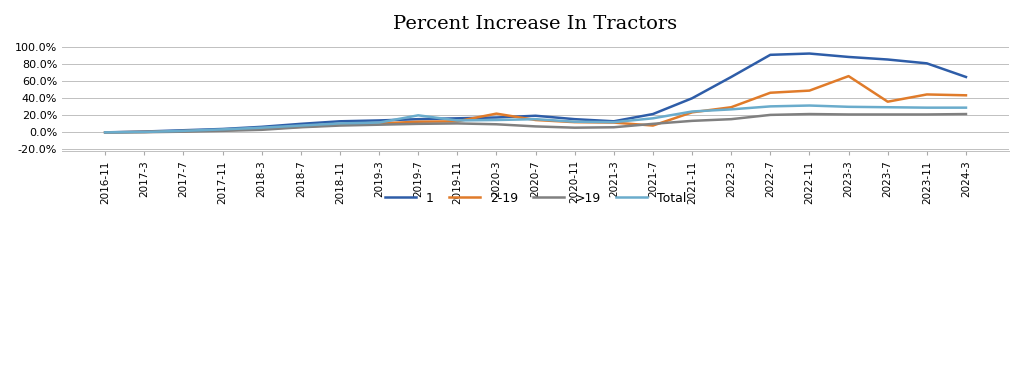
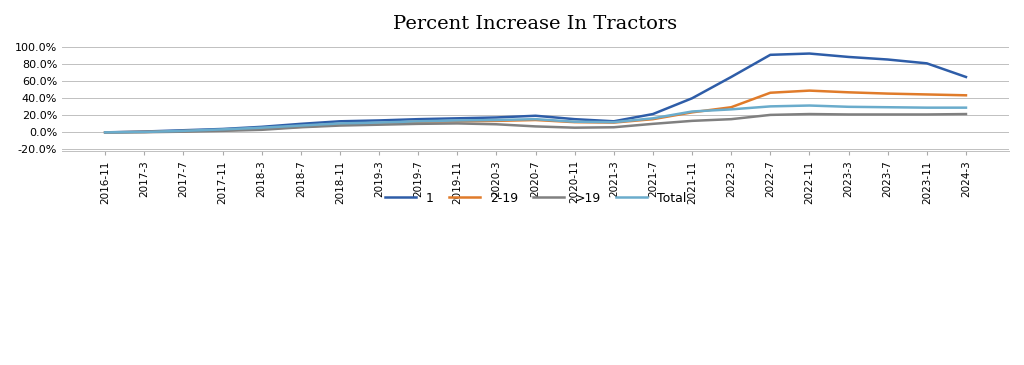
Total/2019-7: 20% -> 13%
2-19/2020-3: 22% -> 14%
2-19/2021-7: 8% -> 15%
2-19/2023-3: 66% -> 47%
2-19/2023-7: 36% -> 46%
